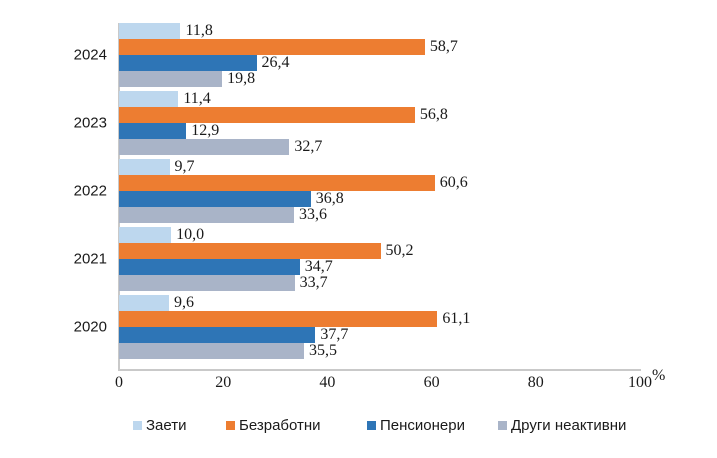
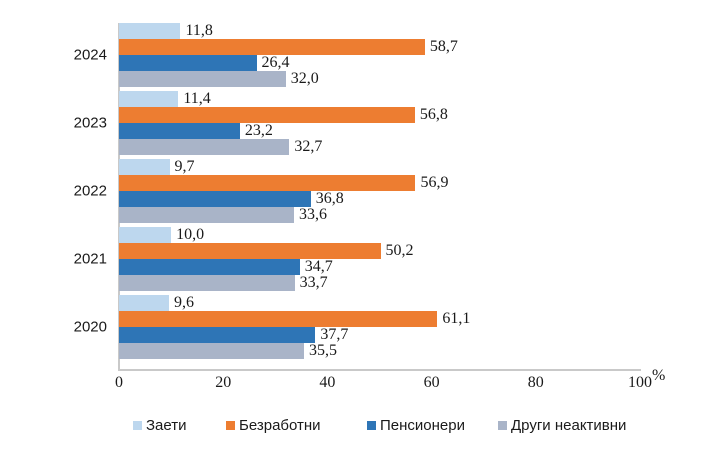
Други неактивни/2024: 19,8 -> 32,0
Пенсионери/2023: 12,9 -> 23,2
Безработни/2022: 60,6 -> 56,9
